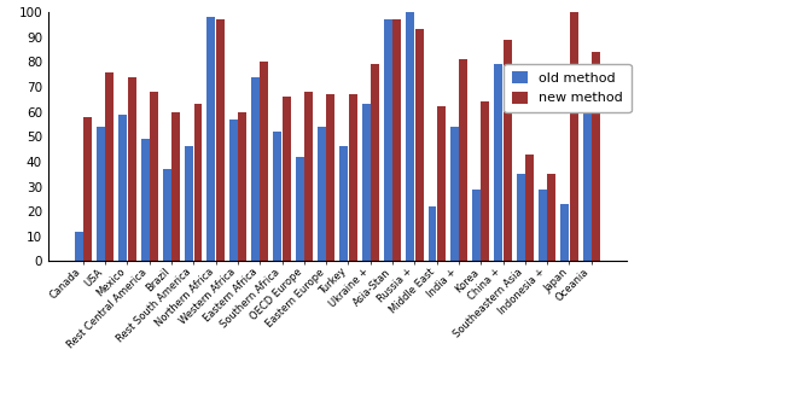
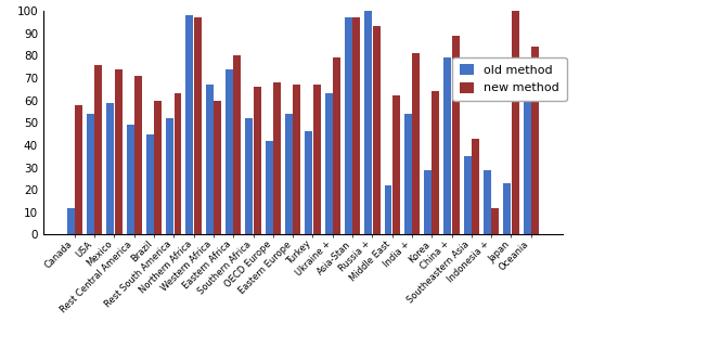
new method/Rest Central America: 68 -> 71
old method/Brazil: 37 -> 45
old method/Rest South America: 46 -> 52
old method/Western Africa: 57 -> 67
new method/Indonesia +: 35 -> 12
